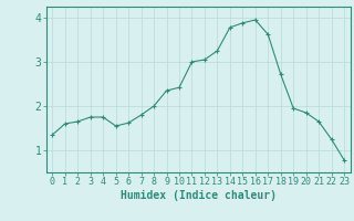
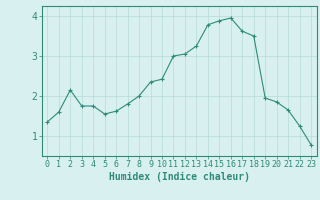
2: 1.65 -> 2.15
18: 2.72 -> 3.50
